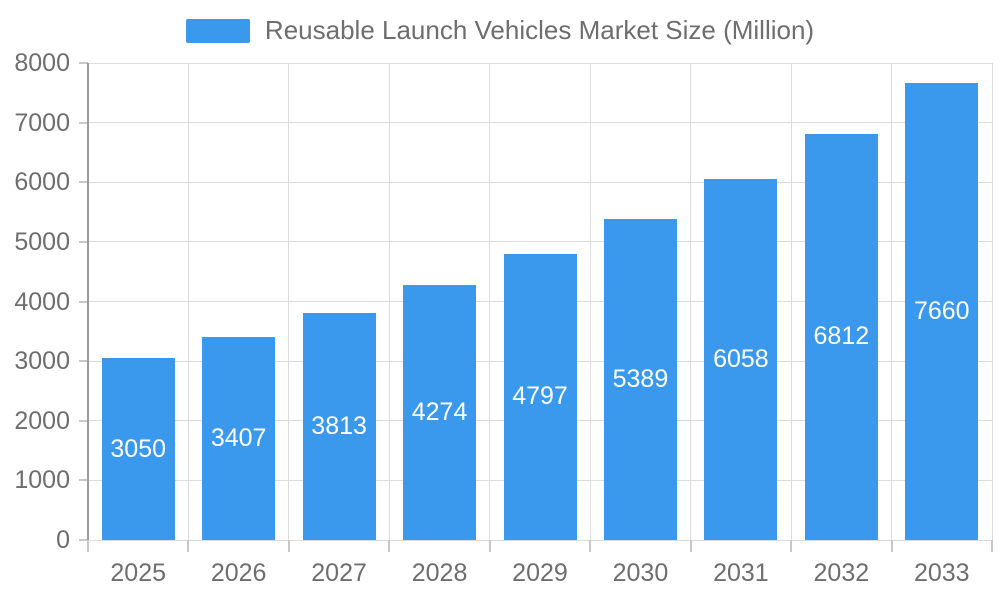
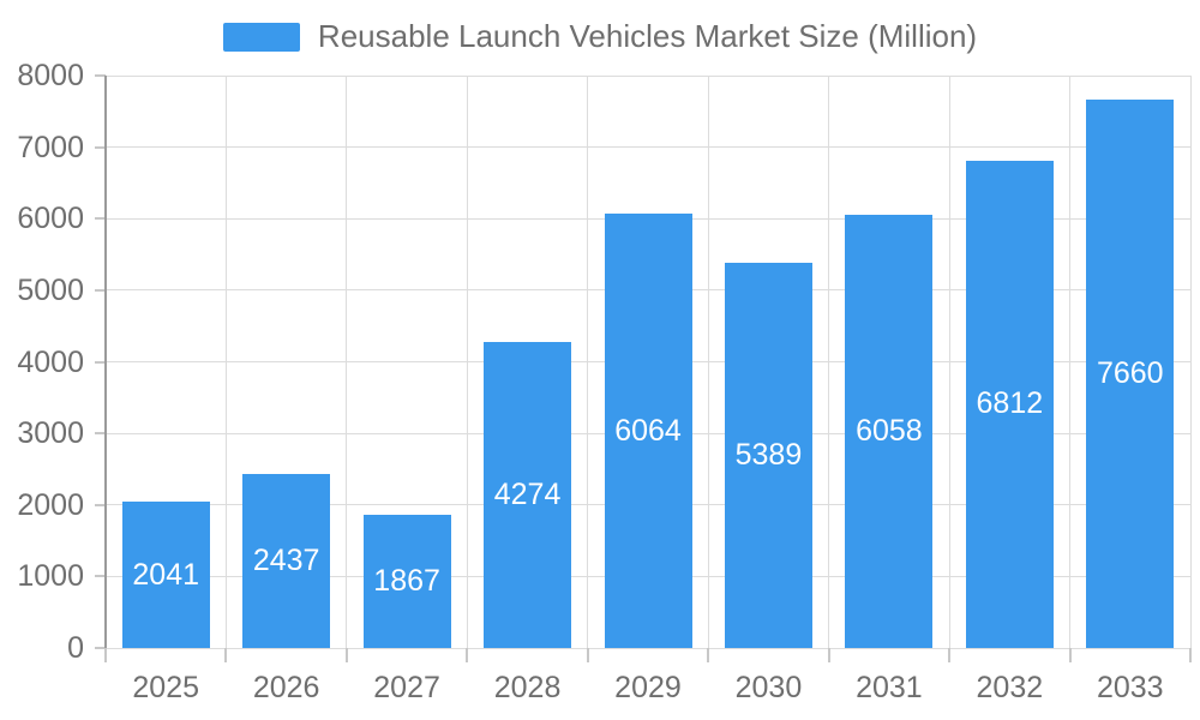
2025: 3050 -> 2041
2026: 3407 -> 2437
2027: 3813 -> 1867
2029: 4797 -> 6064
